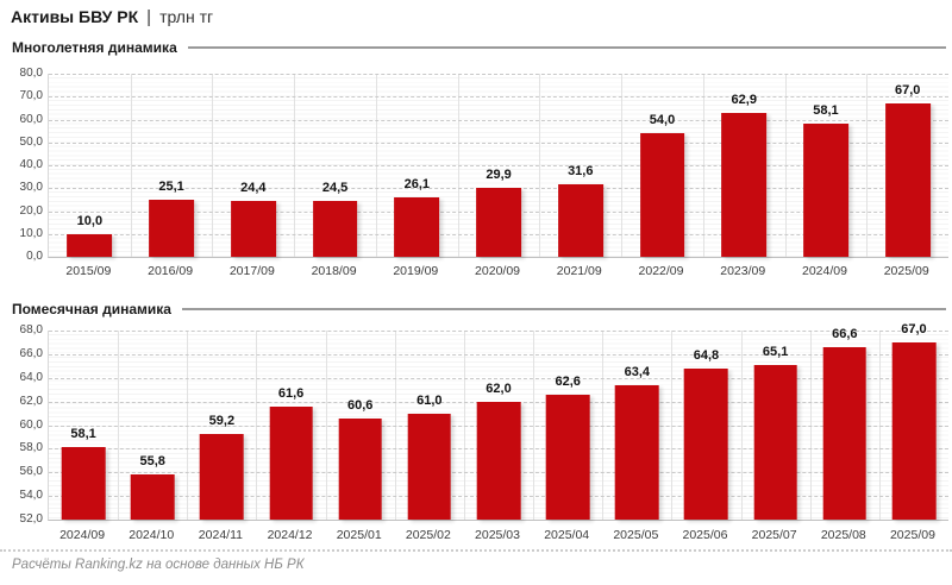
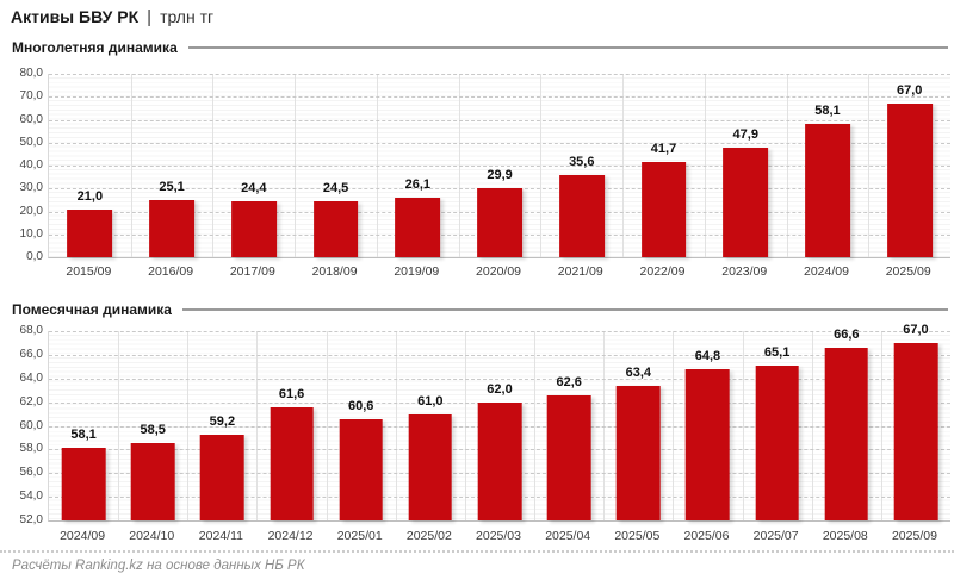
Многолетняя динамика/2015/09: 10,0 -> 21,0
Многолетняя динамика/2021/09: 31,6 -> 35,6
Многолетняя динамика/2022/09: 54,0 -> 41,7
Многолетняя динамика/2023/09: 62,9 -> 47,9
Помесячная динамика/2024/10: 55,8 -> 58,5
